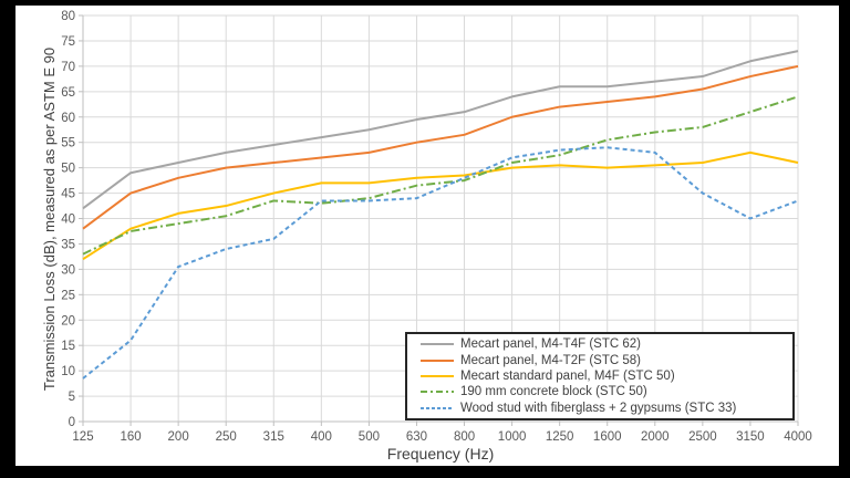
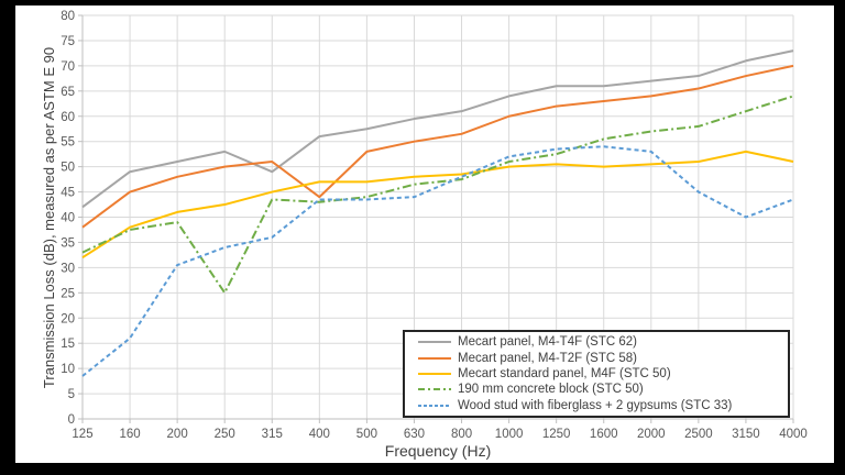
190 mm concrete block (STC 50)/250: 40 -> 25
Mecart panel, M4-T4F (STC 62)/315: 54 -> 49
Mecart panel, M4-T2F (STC 58)/400: 52 -> 44
